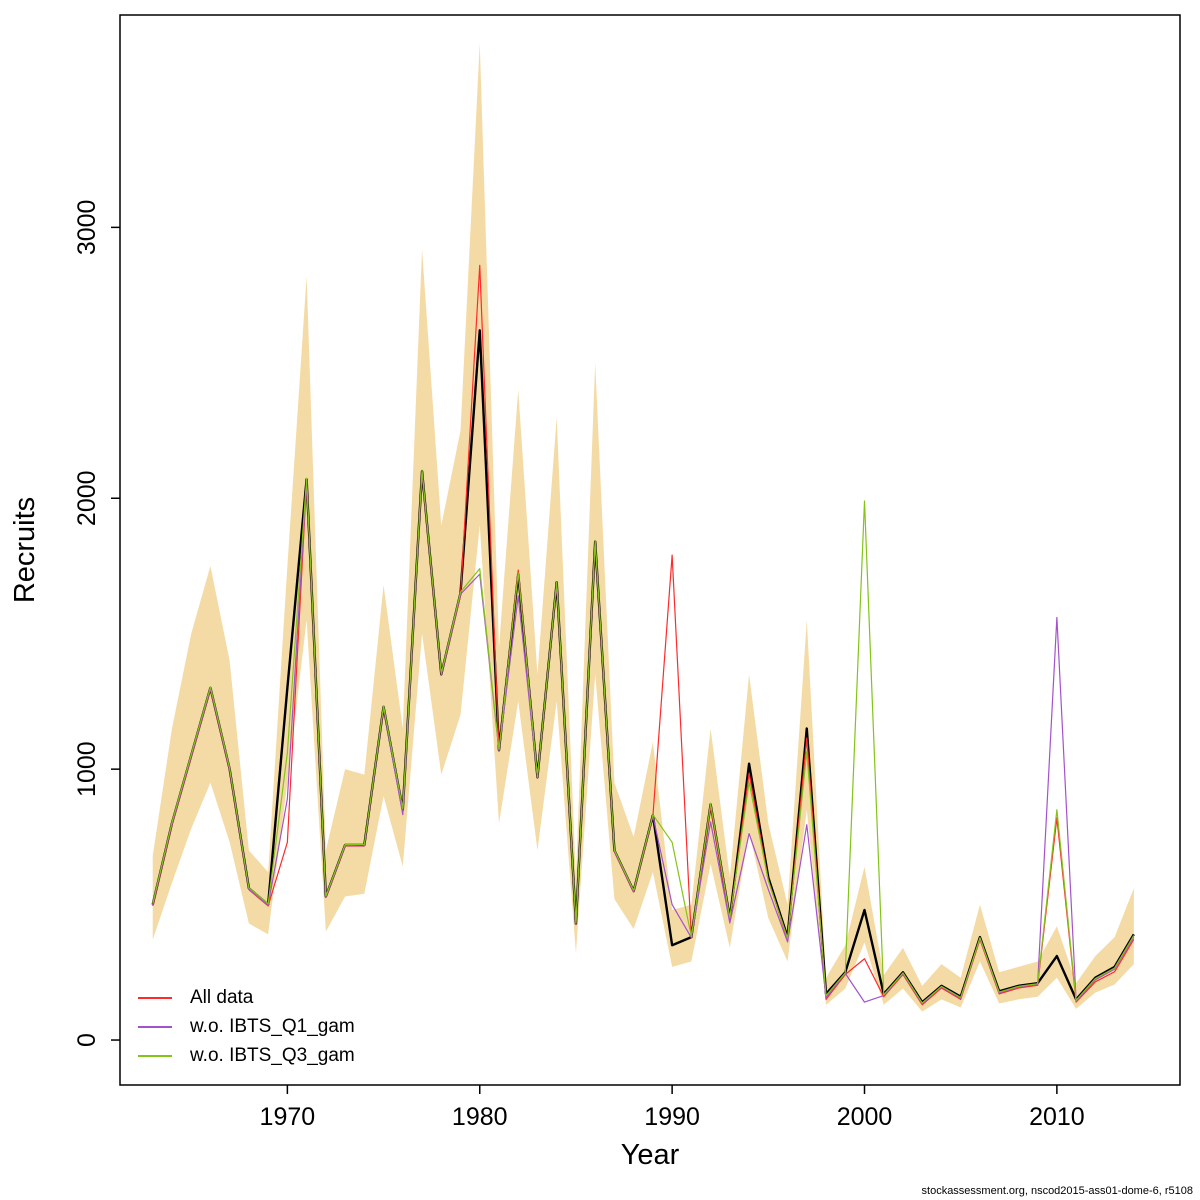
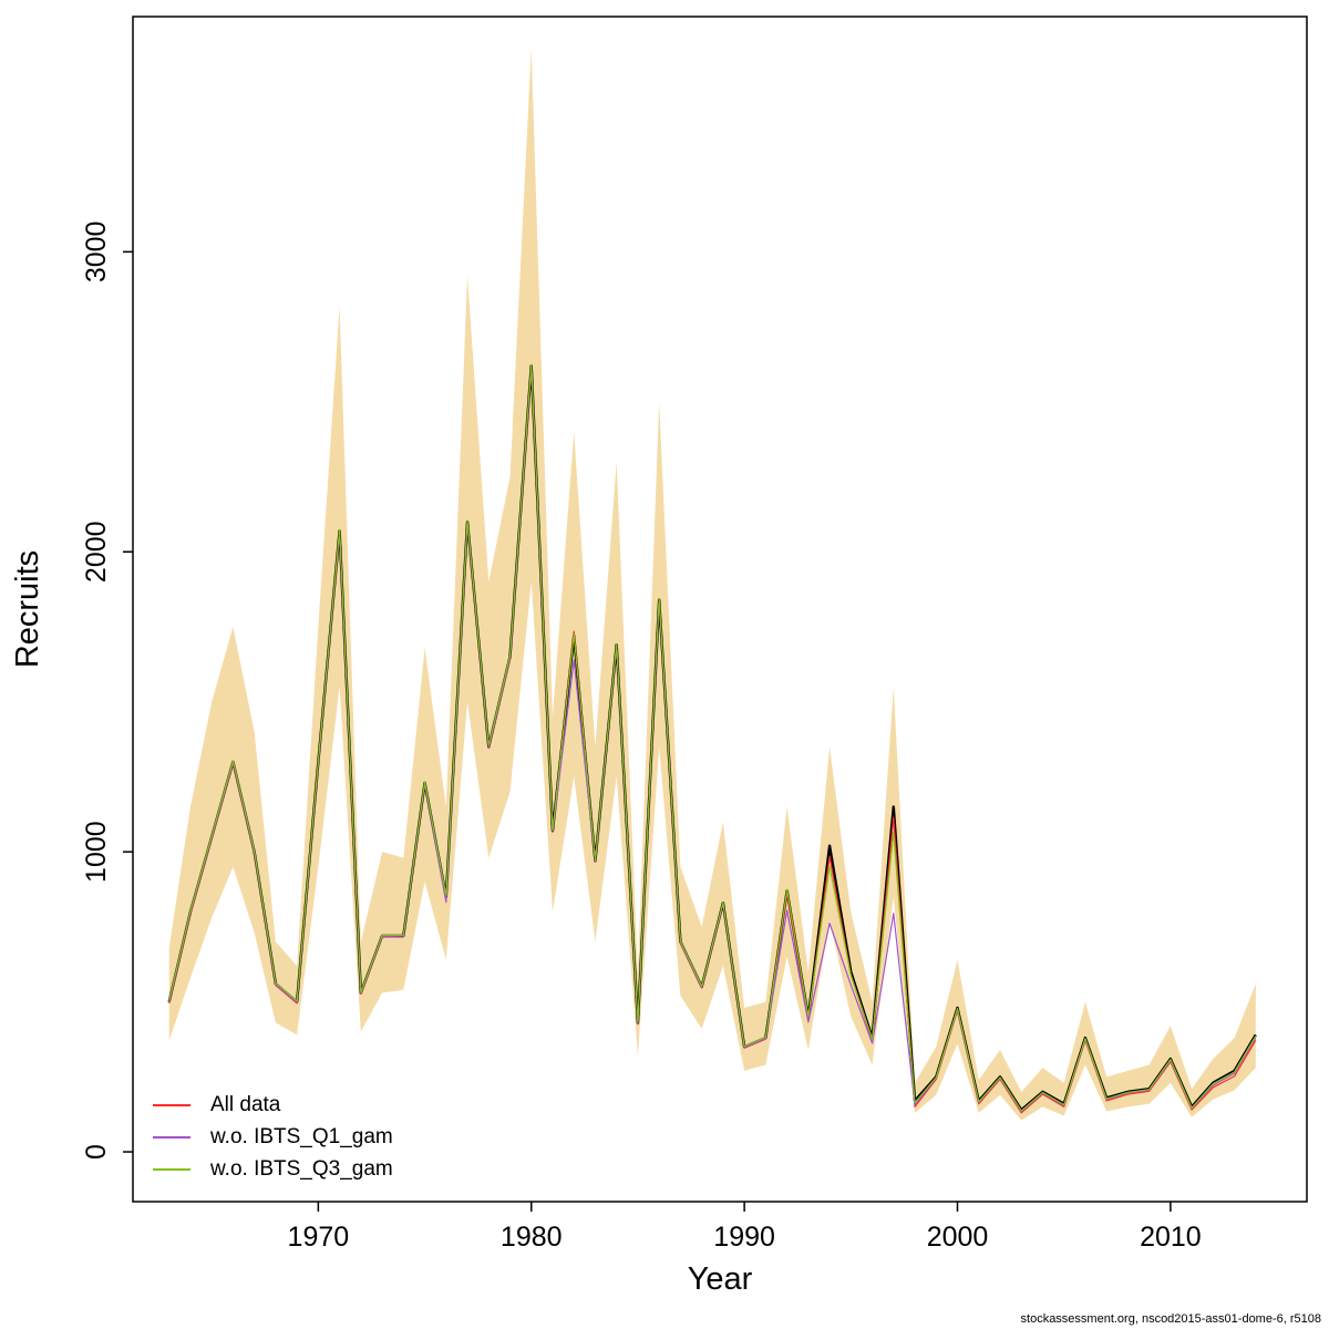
All data/1970: 730 -> 1300
w.o. IBTS_Q1_gam/1970: 890 -> 1300
w.o. IBTS_Q3_gam/1970: 1060 -> 1300
All data/1980: 2860 -> 2610
w.o. IBTS_Q1_gam/1980: 1720 -> 2620
w.o. IBTS_Q3_gam/1980: 1740 -> 2620
All data/1990: 1790 -> 350
w.o. IBTS_Q1_gam/1990: 500 -> 350
w.o. IBTS_Q3_gam/1990: 730 -> 350
All data/2000: 300 -> 470
w.o. IBTS_Q1_gam/2000: 140 -> 480
w.o. IBTS_Q3_gam/2000: 1990 -> 480
All data/2010: 820 -> 300
w.o. IBTS_Q1_gam/2010: 1560 -> 300
w.o. IBTS_Q3_gam/2010: 850 -> 310
